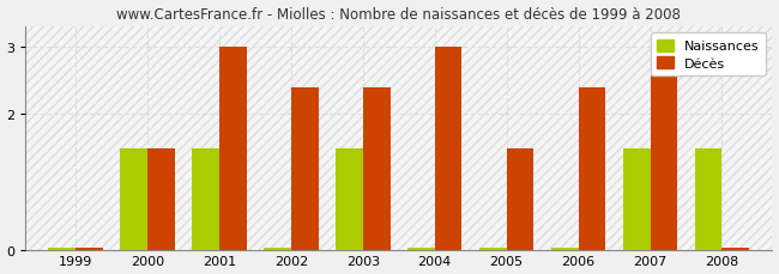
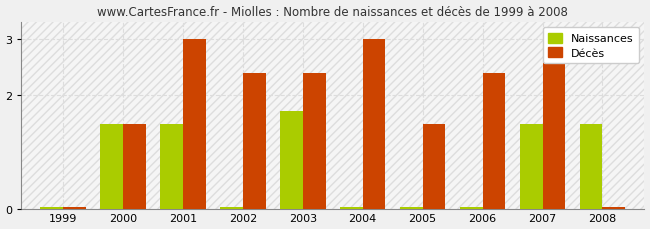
Naissances/2003: 1.50 -> 1.72
